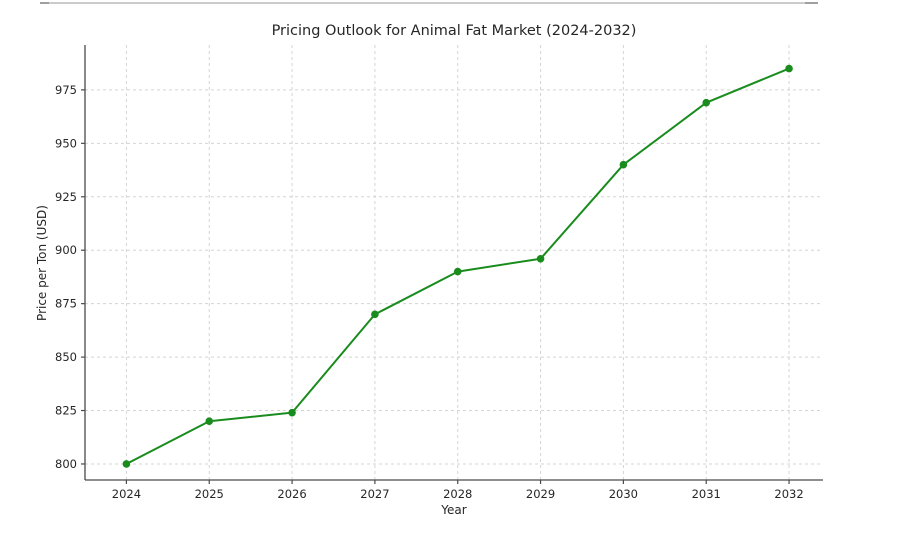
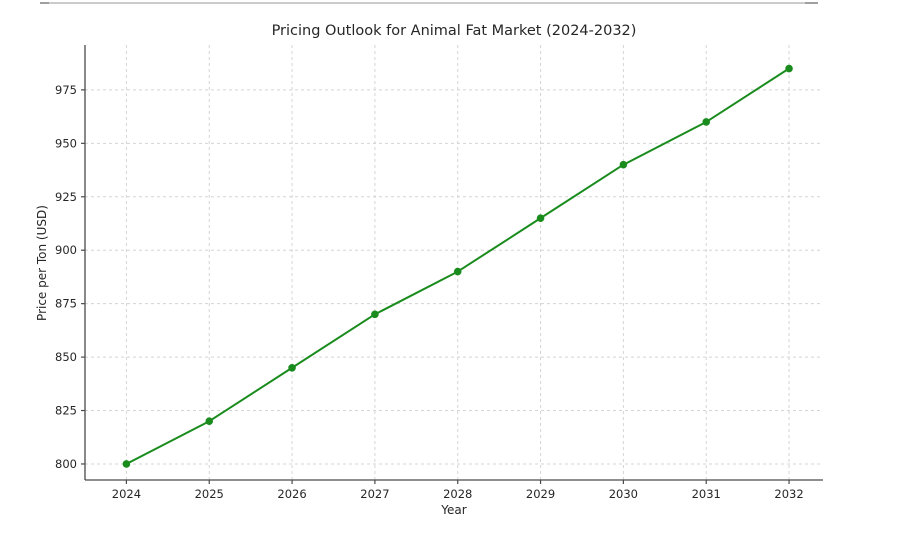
2026: 824 -> 845
2029: 896 -> 915
2031: 969 -> 960
